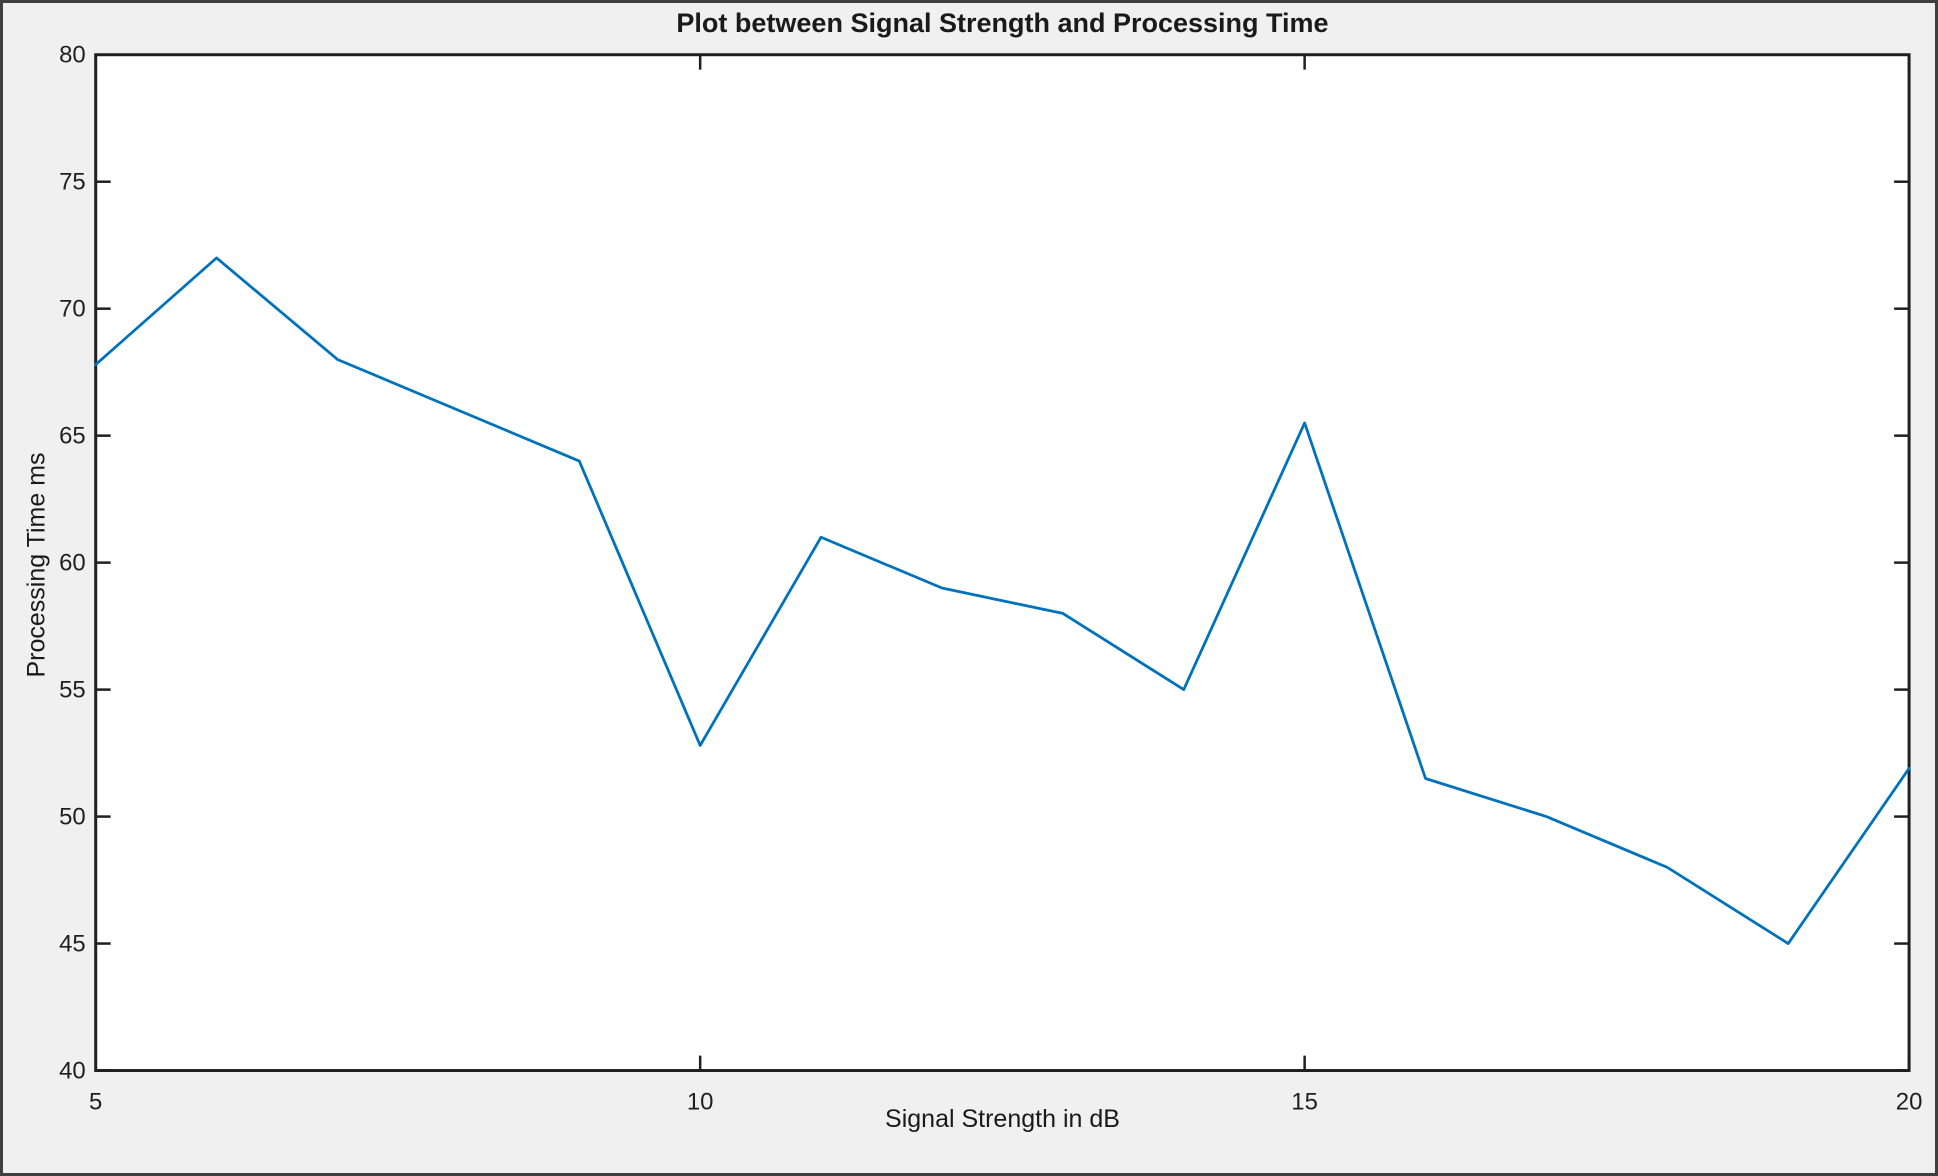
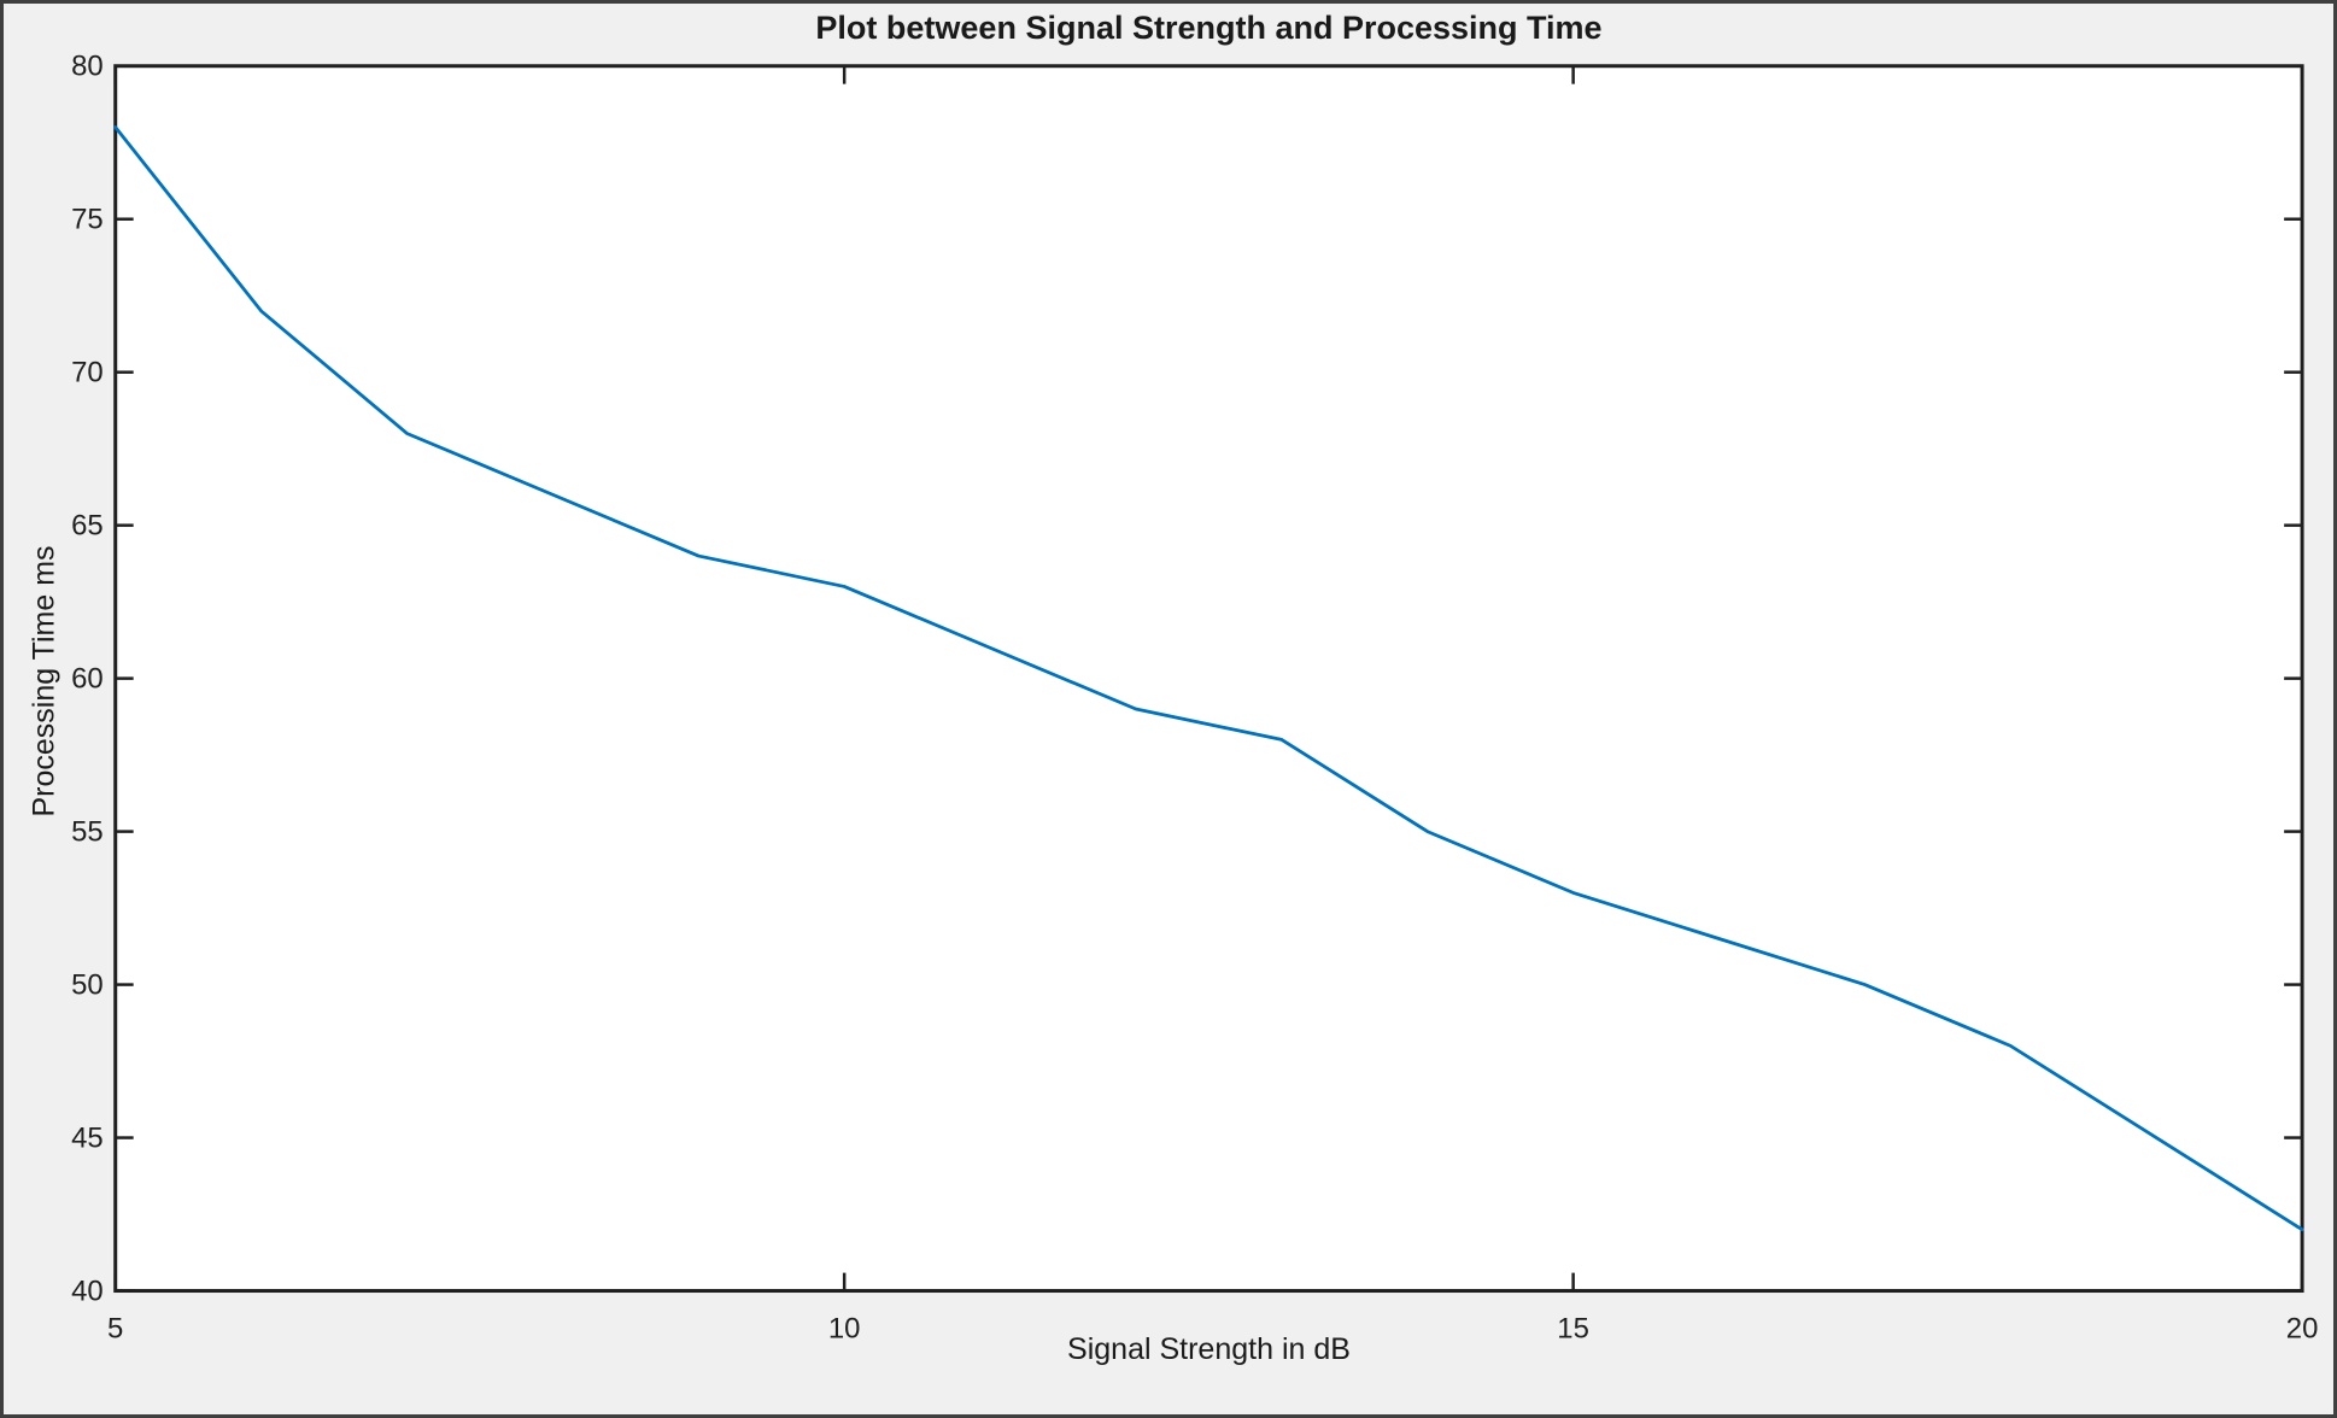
5: 67.8 -> 78.0
10: 52.8 -> 63.0
15: 65.5 -> 53.0
20: 51.9 -> 42.0
